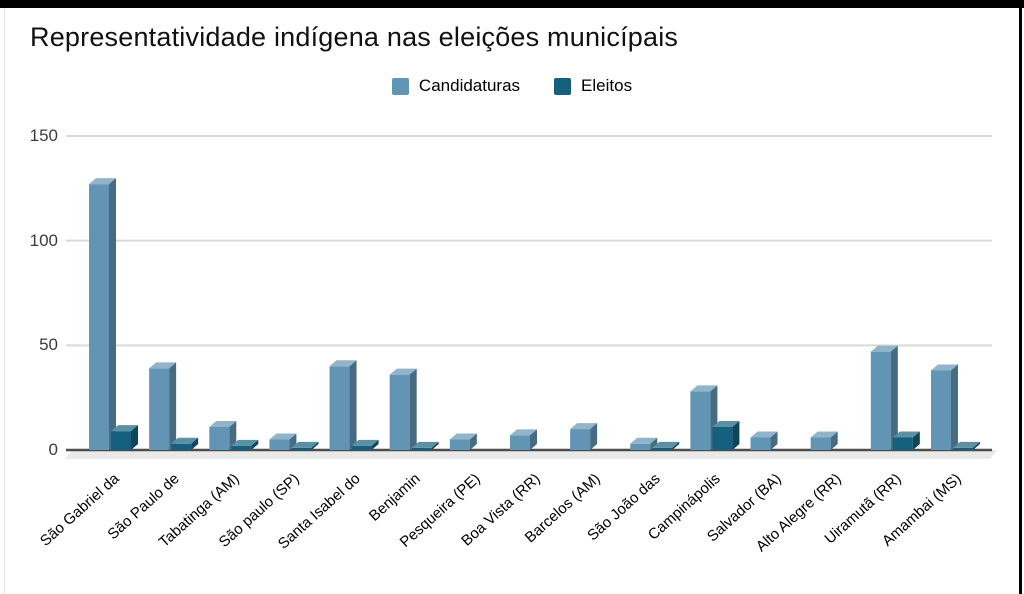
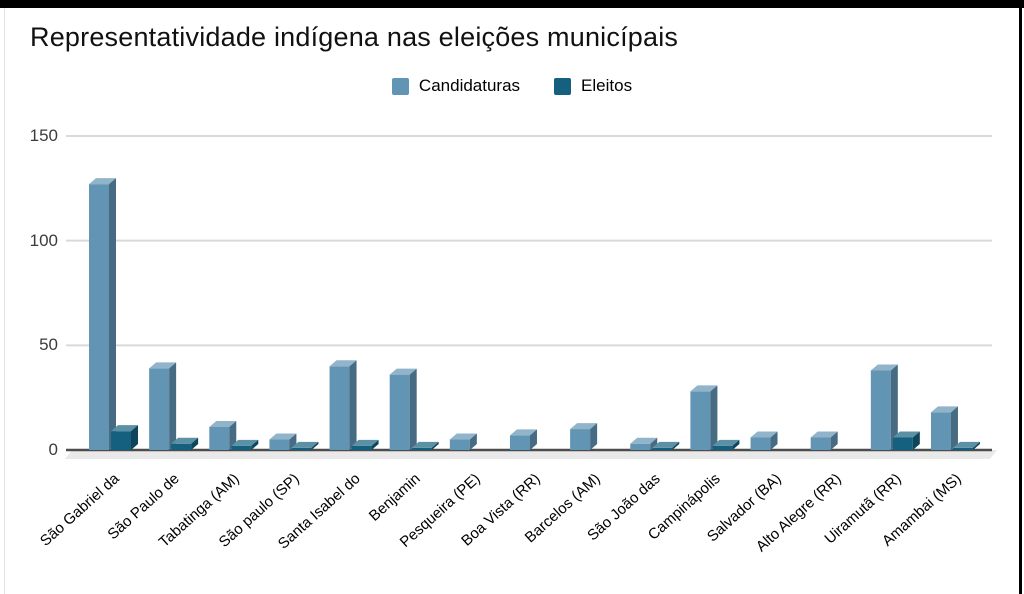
Eleitos/Campinápolis: 11 -> 2
Candidaturas/Uiramutã (RR): 47 -> 38
Candidaturas/Amambai (MS): 38 -> 18
